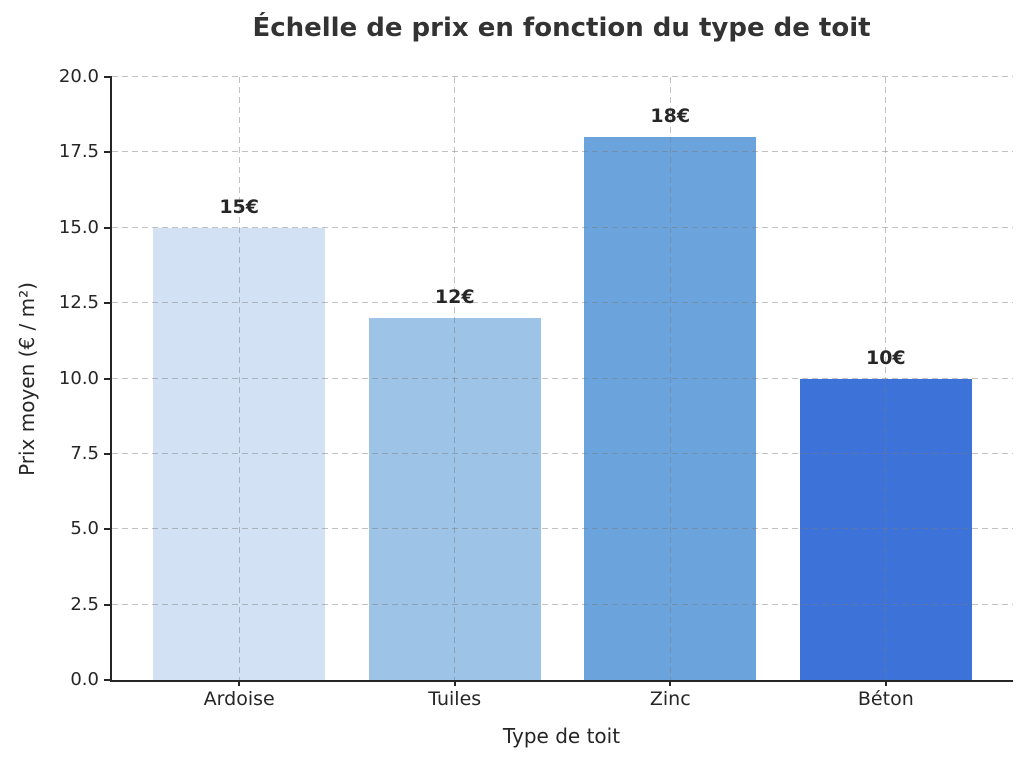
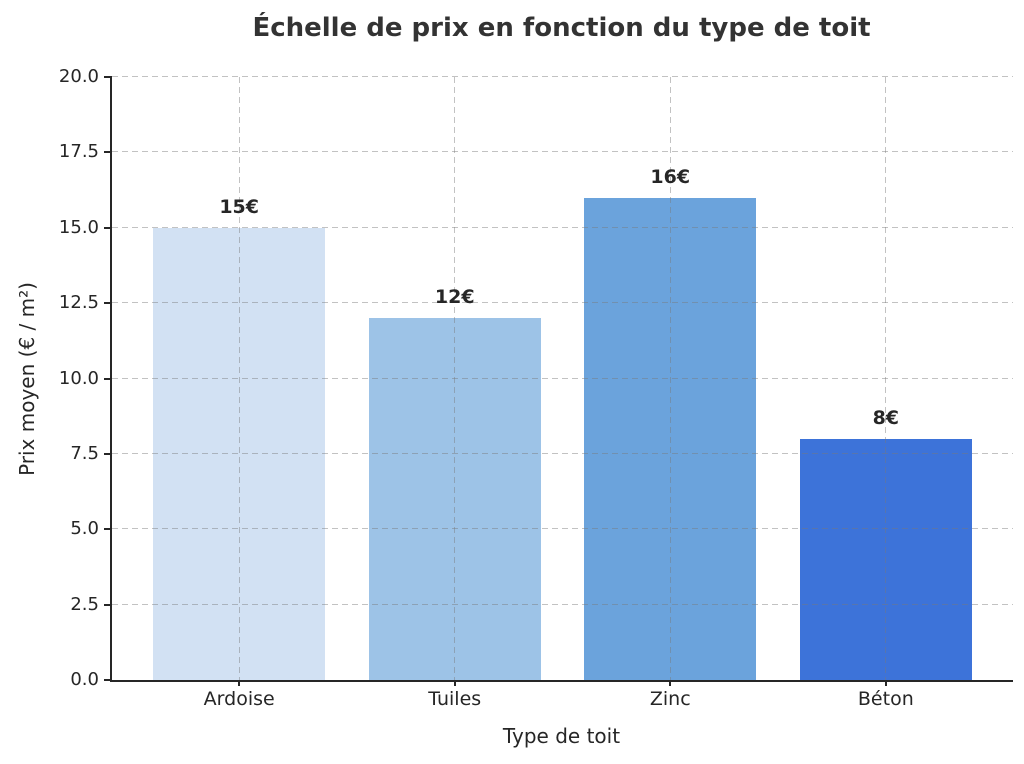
Zinc: 18 -> 16
Béton: 10 -> 8
